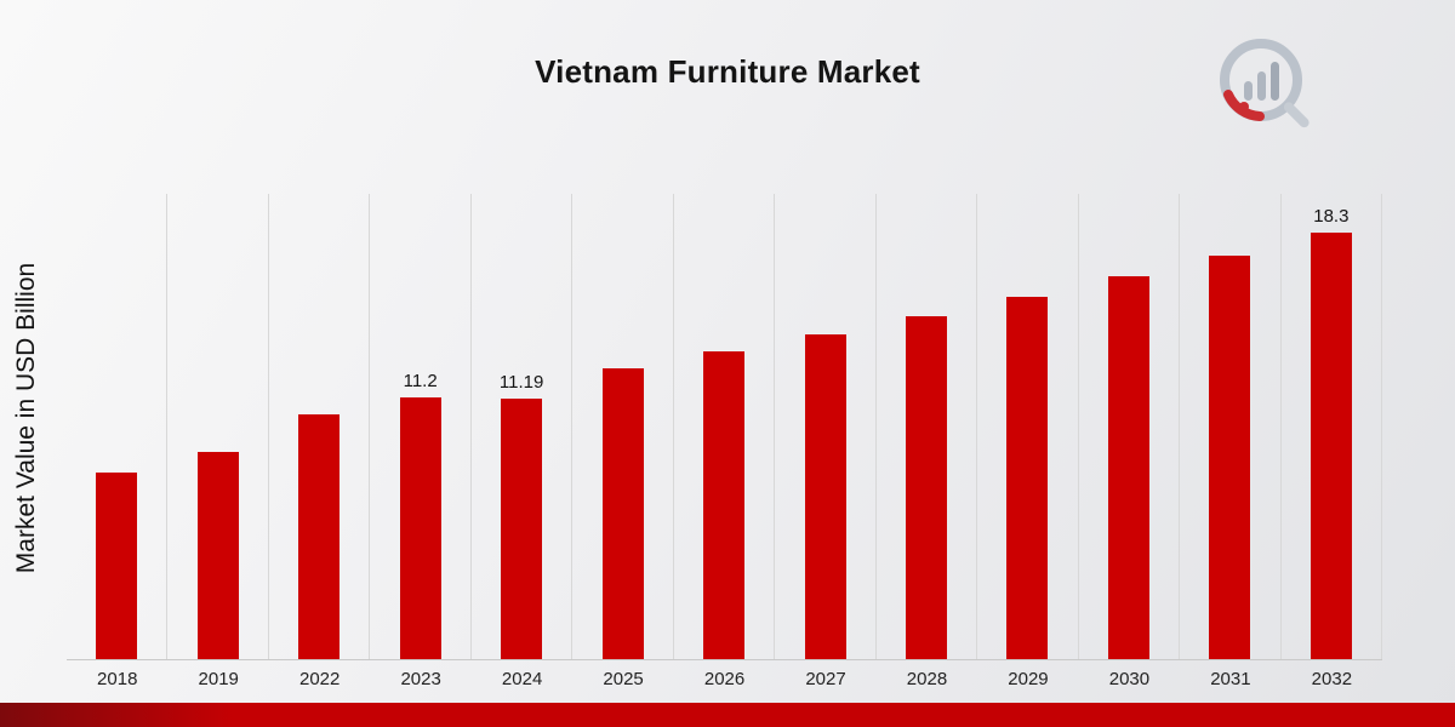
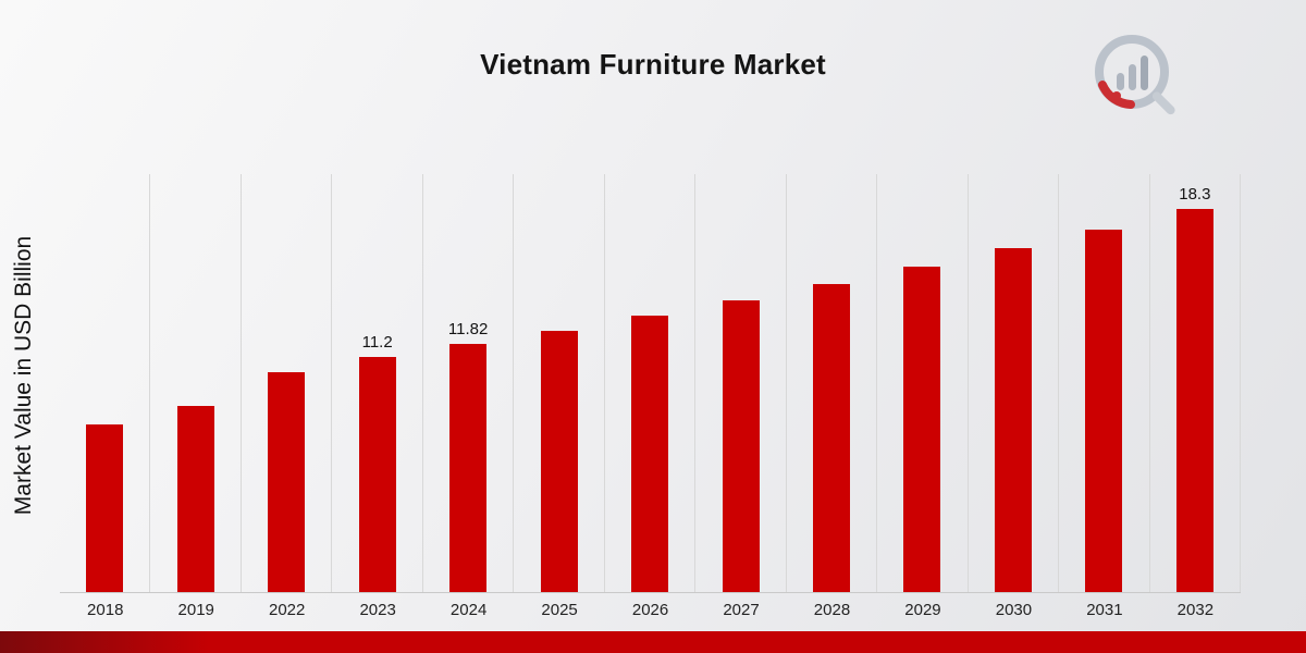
2024: 11.19 -> 11.82
